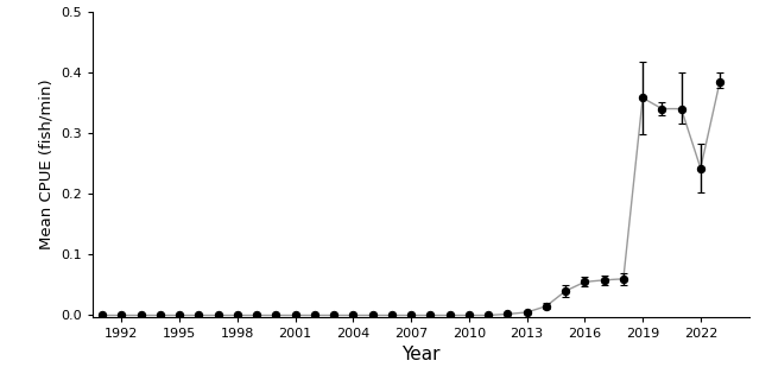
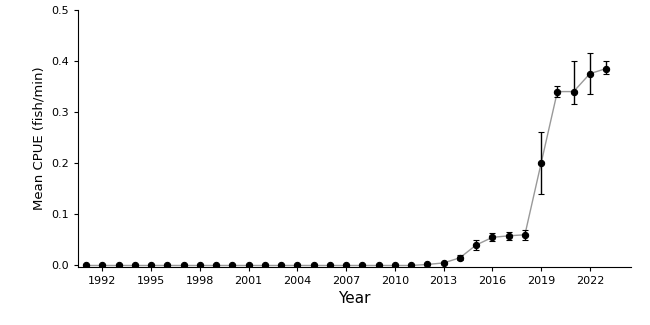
2019: 0.358 -> 0.200
2022: 0.242 -> 0.375
